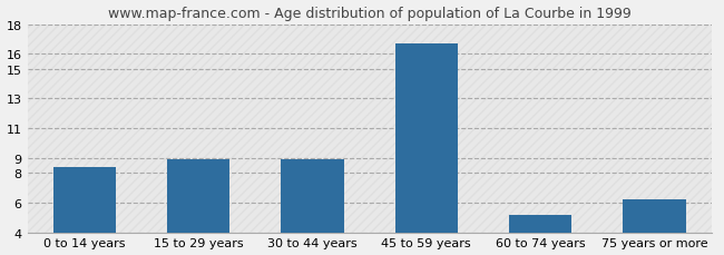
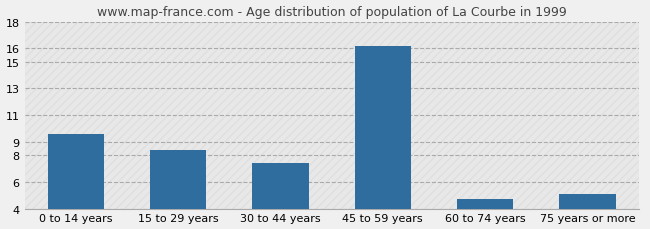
0 to 14 years: 8.4 -> 9.6
15 to 29 years: 8.9 -> 8.4
30 to 44 years: 8.9 -> 7.4
45 to 59 years: 16.7 -> 16.2
60 to 74 years: 5.2 -> 4.7
75 years or more: 6.2 -> 5.1
